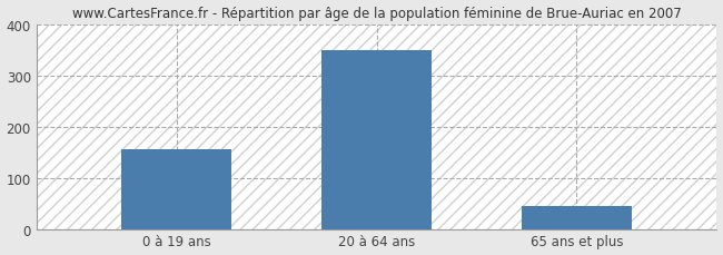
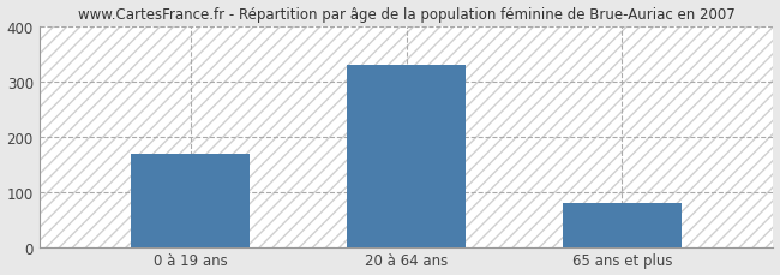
0 à 19 ans: 155 -> 168
20 à 64 ans: 350 -> 330
65 ans et plus: 45 -> 80
